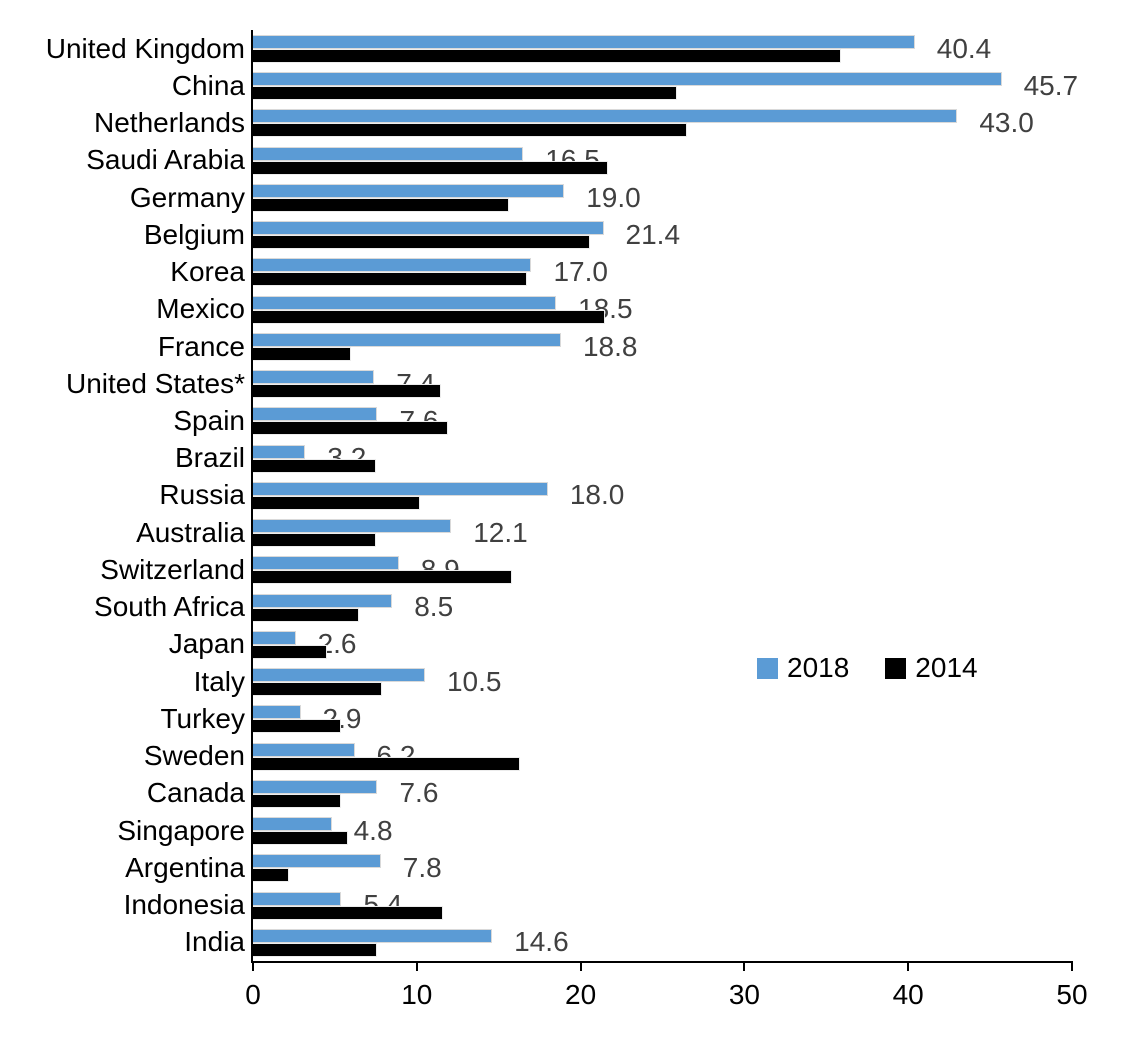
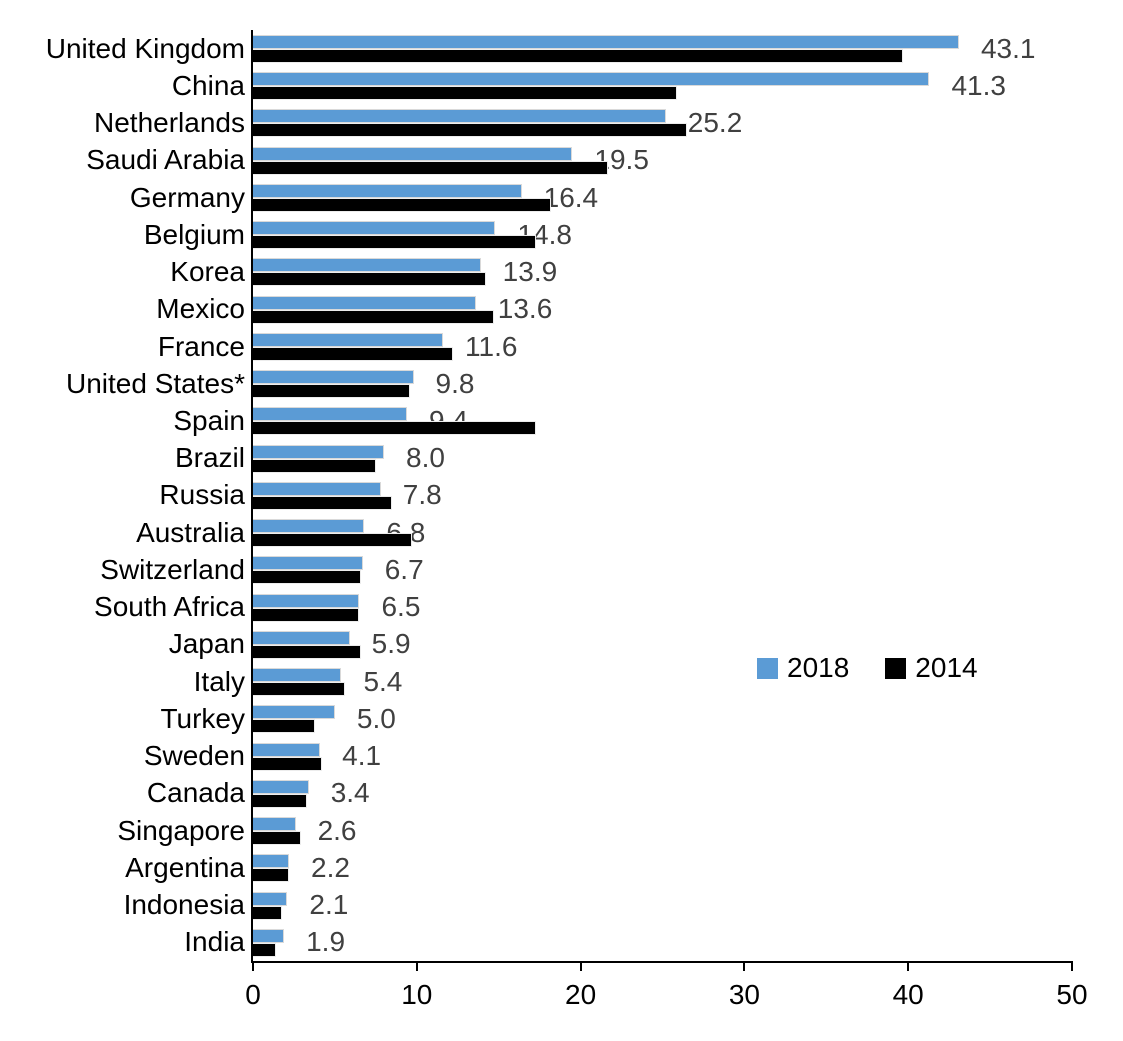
2018/United Kingdom: 40.4 -> 43.1
2014/United Kingdom: 35.9 -> 39.7
2018/China: 45.7 -> 41.3
2018/Netherlands: 43.0 -> 25.2
2018/Saudi Arabia: 16.5 -> 19.5
2018/Germany: 19.0 -> 16.4
2014/Germany: 15.6 -> 18.2
2018/Belgium: 21.4 -> 14.8
2014/Belgium: 20.6 -> 17.3
2018/Korea: 17.0 -> 13.9
2014/Korea: 16.7 -> 14.2
2018/Mexico: 18.5 -> 13.6
2014/Mexico: 21.5 -> 14.7
2018/France: 18.8 -> 11.6
2014/France: 6.0 -> 12.2
2018/United States*: 7.4 -> 9.8
2014/United States*: 11.5 -> 9.6
2018/Spain: 7.6 -> 9.4
2014/Spain: 11.9 -> 17.3
2018/Brazil: 3.2 -> 8.0
2018/Russia: 18.0 -> 7.8
2014/Russia: 10.2 -> 8.5
2018/Australia: 12.1 -> 6.8
2014/Australia: 7.5 -> 9.7
2018/Switzerland: 8.9 -> 6.7
2014/Switzerland: 15.8 -> 6.6
2018/South Africa: 8.5 -> 6.5
2018/Japan: 2.6 -> 5.9
2014/Japan: 4.5 -> 6.6
2018/Italy: 10.5 -> 5.4
2014/Italy: 7.9 -> 5.6
2018/Turkey: 2.9 -> 5.0
2014/Turkey: 5.4 -> 3.8
2018/Sweden: 6.2 -> 4.1
2014/Sweden: 16.3 -> 4.2
2018/Canada: 7.6 -> 3.4
2014/Canada: 5.4 -> 3.3
2018/Singapore: 4.8 -> 2.6
2014/Singapore: 5.8 -> 2.9
2018/Argentina: 7.8 -> 2.2
2018/Indonesia: 5.4 -> 2.1
2014/Indonesia: 11.6 -> 1.8
2018/India: 14.6 -> 1.9
2014/India: 7.6 -> 1.4
